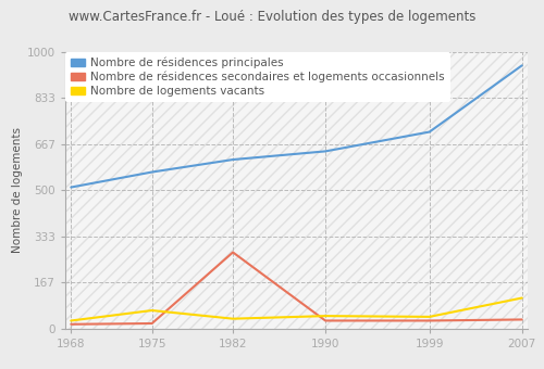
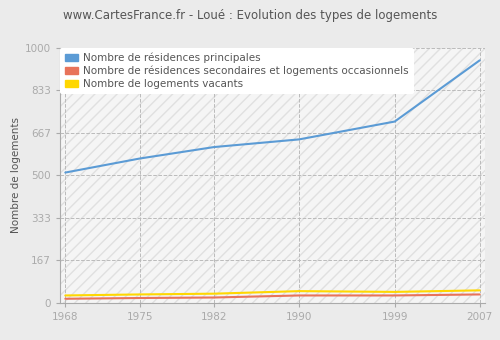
Nombre de logements vacants/1975: 65 -> 32
Nombre de résidences secondaires et logements occasionnels/1982: 275 -> 20
Nombre de logements vacants/2007: 110 -> 48
